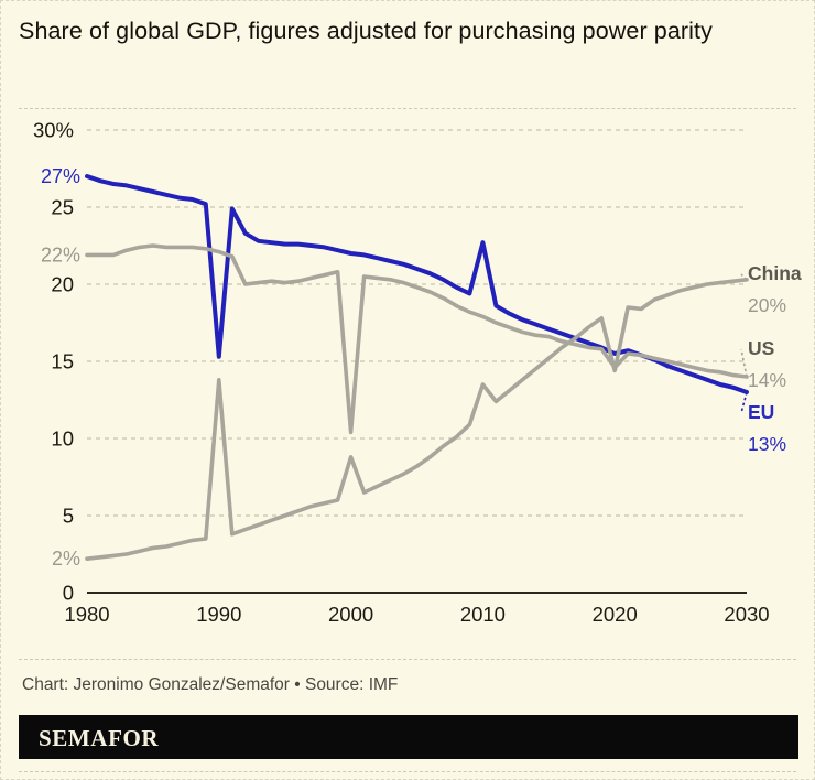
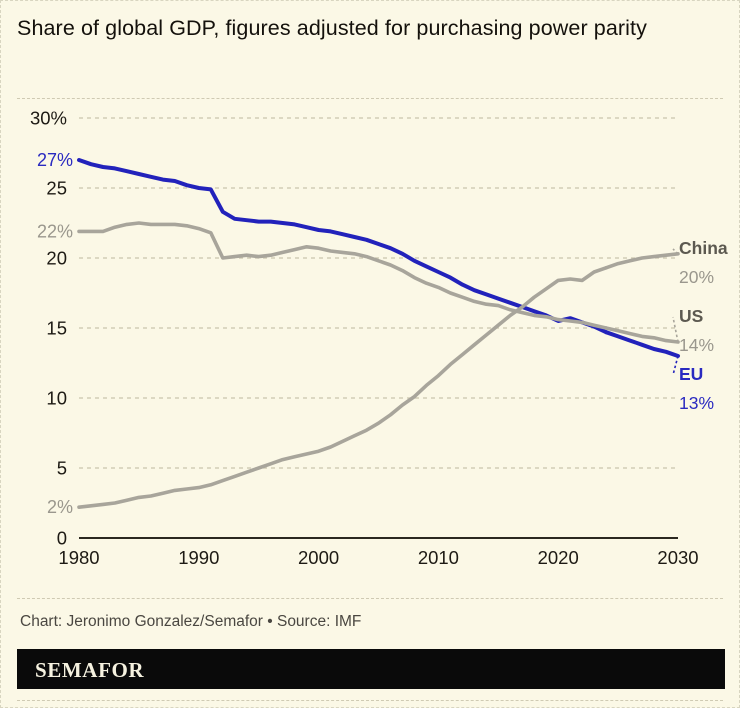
EU/1990: 15.3% -> 25.0%
China/1990: 13.8% -> 3.6%
US/2000: 10.4% -> 20.7%
China/2000: 8.8% -> 6.2%
EU/2010: 22.7% -> 19.0%
China/2010: 13.5% -> 11.6%
US/2020: 14.6% -> 15.6%
China/2020: 14.4% -> 18.4%
